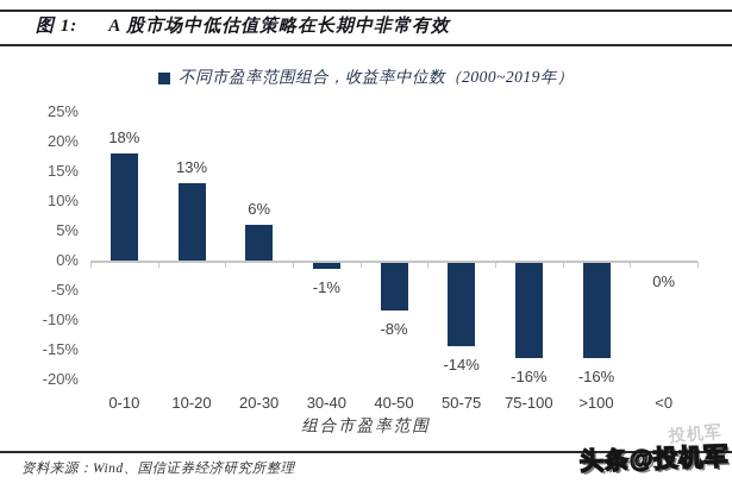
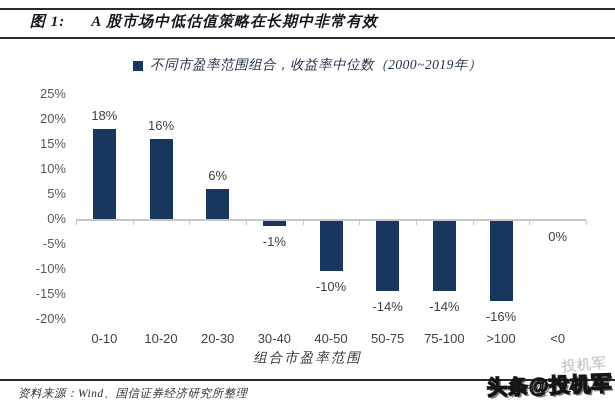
10-20: 13% -> 16%
40-50: -8% -> -10%
75-100: -16% -> -14%
